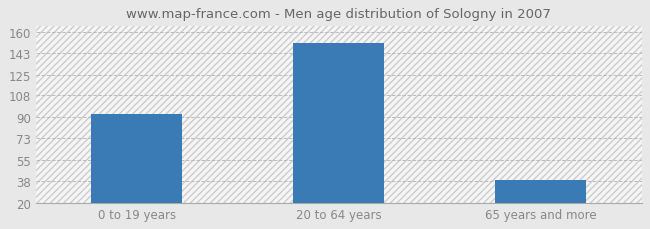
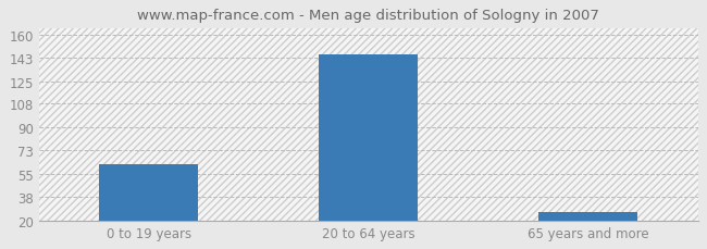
0 to 19 years: 93 -> 62
20 to 64 years: 151 -> 145
65 years and more: 39 -> 26
